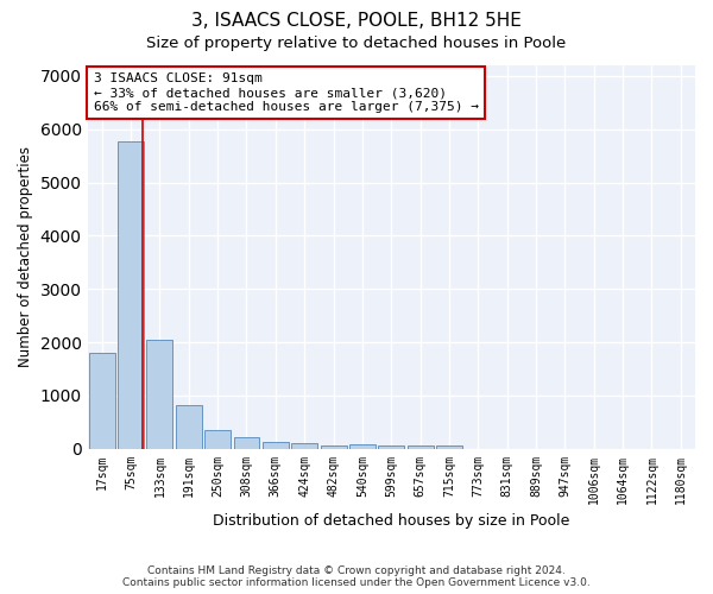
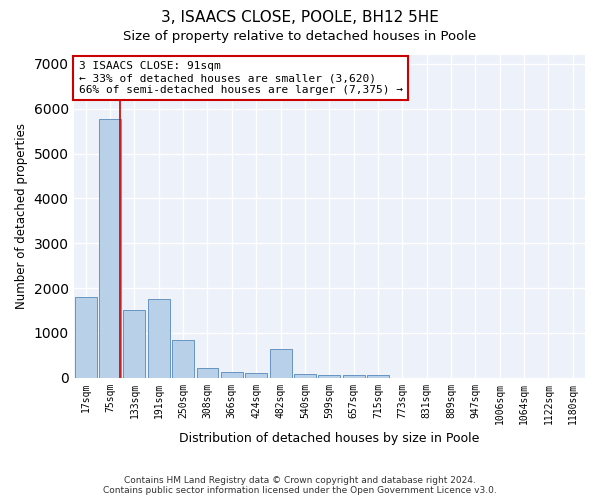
133sqm: 2050 -> 1500
191sqm: 820 -> 1750
250sqm: 340 -> 850
482sqm: 70 -> 650
